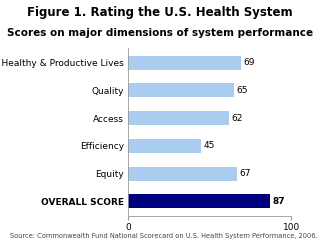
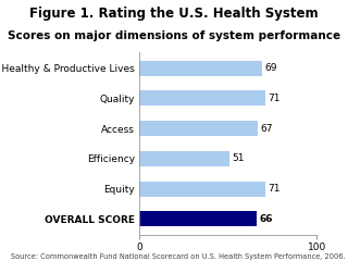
Quality: 65 -> 71
Access: 62 -> 67
Efficiency: 45 -> 51
Equity: 67 -> 71
OVERALL SCORE: 87 -> 66
